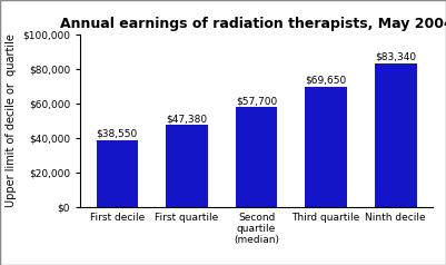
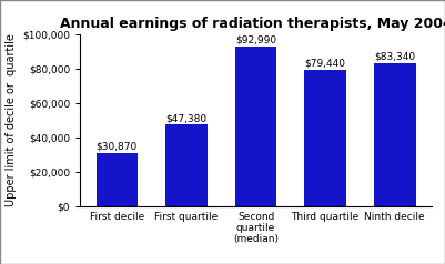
First decile: $38,550 -> $30,870
Second quartile (median): $57,700 -> $92,990
Third quartile: $69,650 -> $79,440
